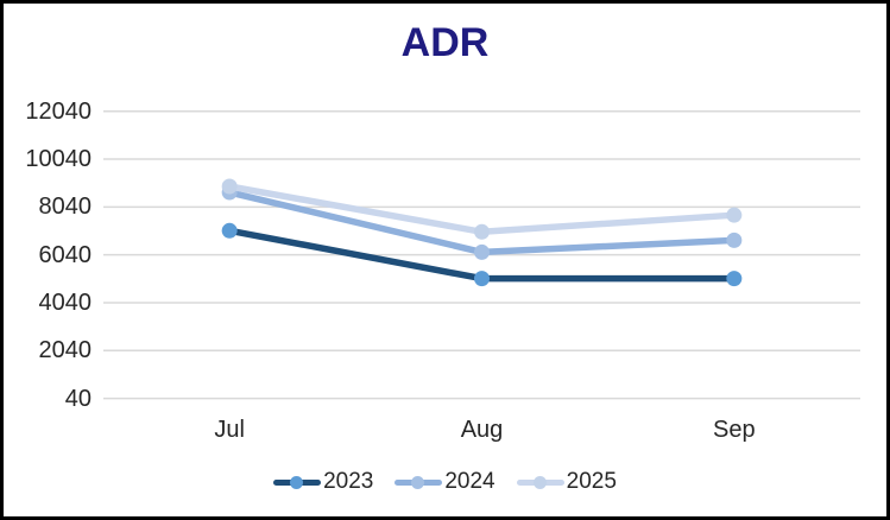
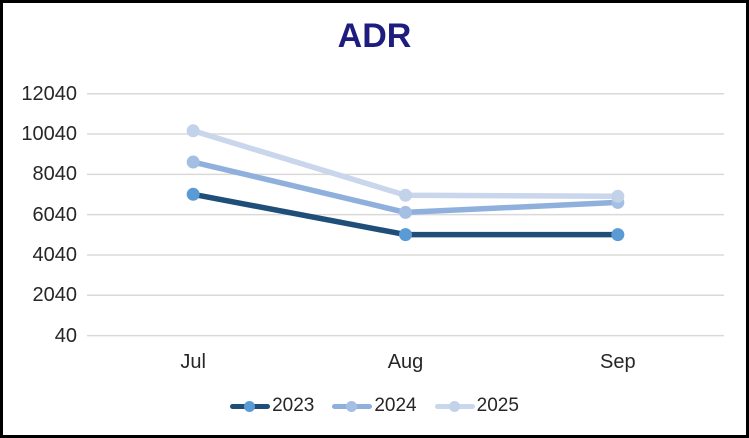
2025/Jul: 8900 -> 10200
2025/Sep: 7700 -> 7000
